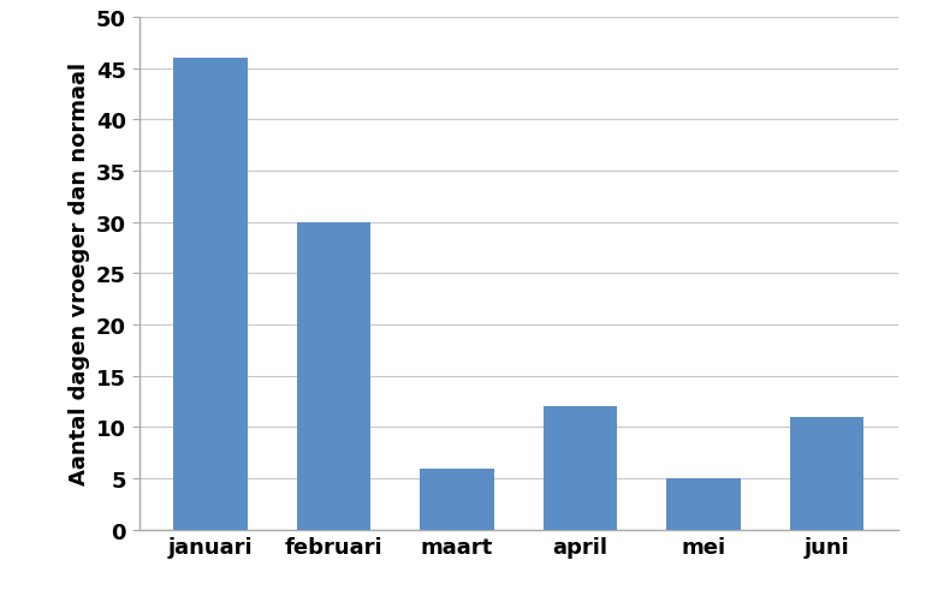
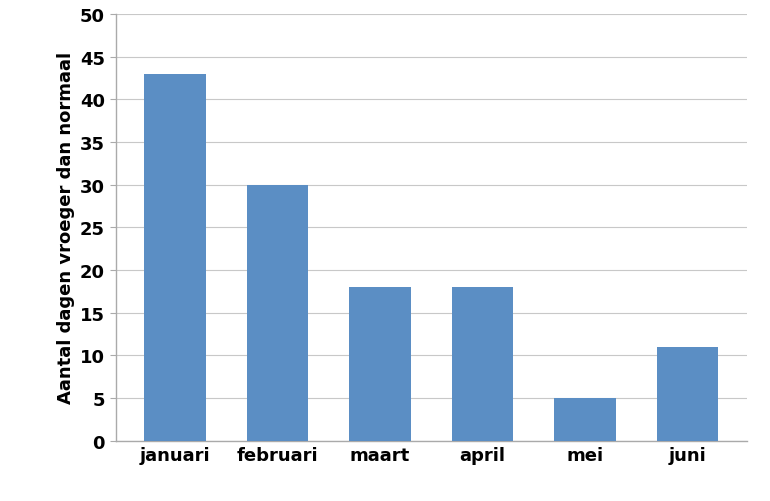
januari: 46 -> 43
maart: 6 -> 18
april: 12 -> 18
